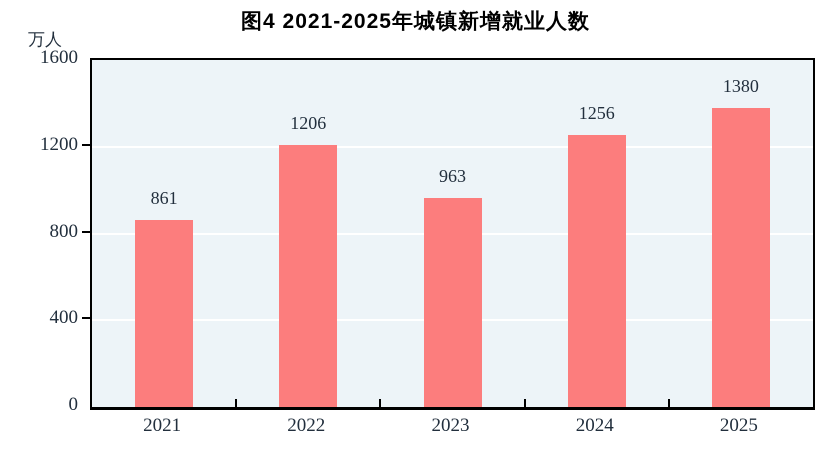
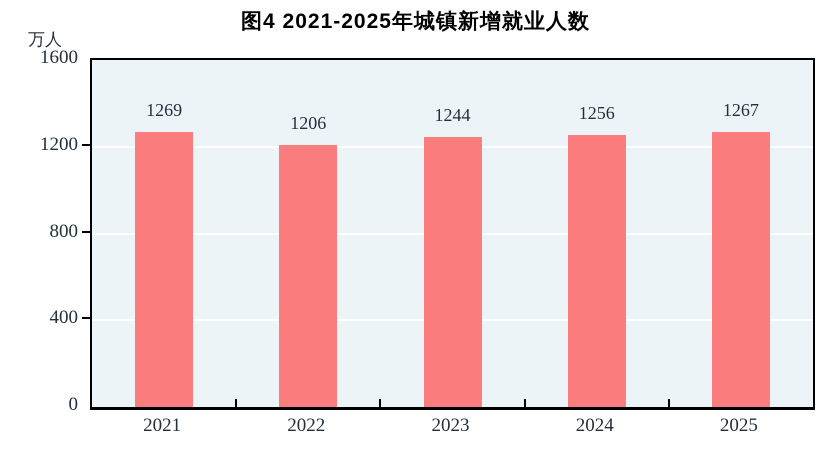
2021: 861 -> 1269
2023: 963 -> 1244
2025: 1380 -> 1267
